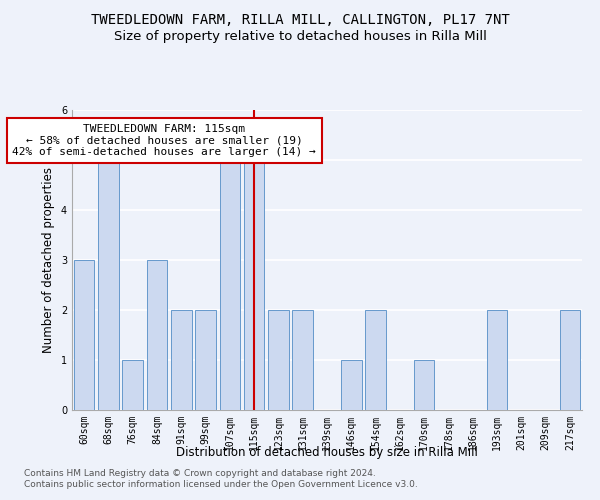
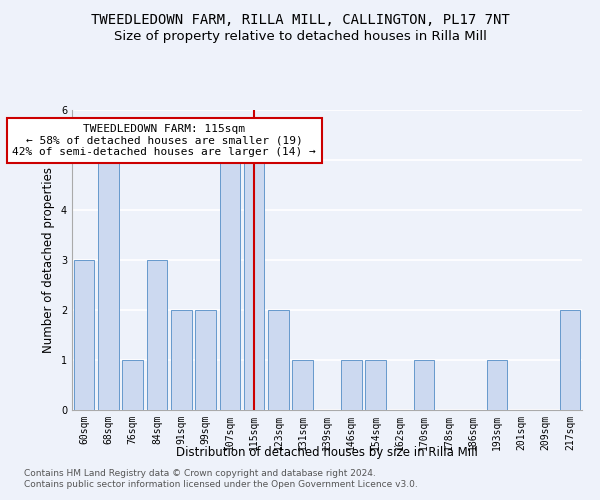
131sqm: 2 -> 1
154sqm: 2 -> 1
193sqm: 2 -> 1
